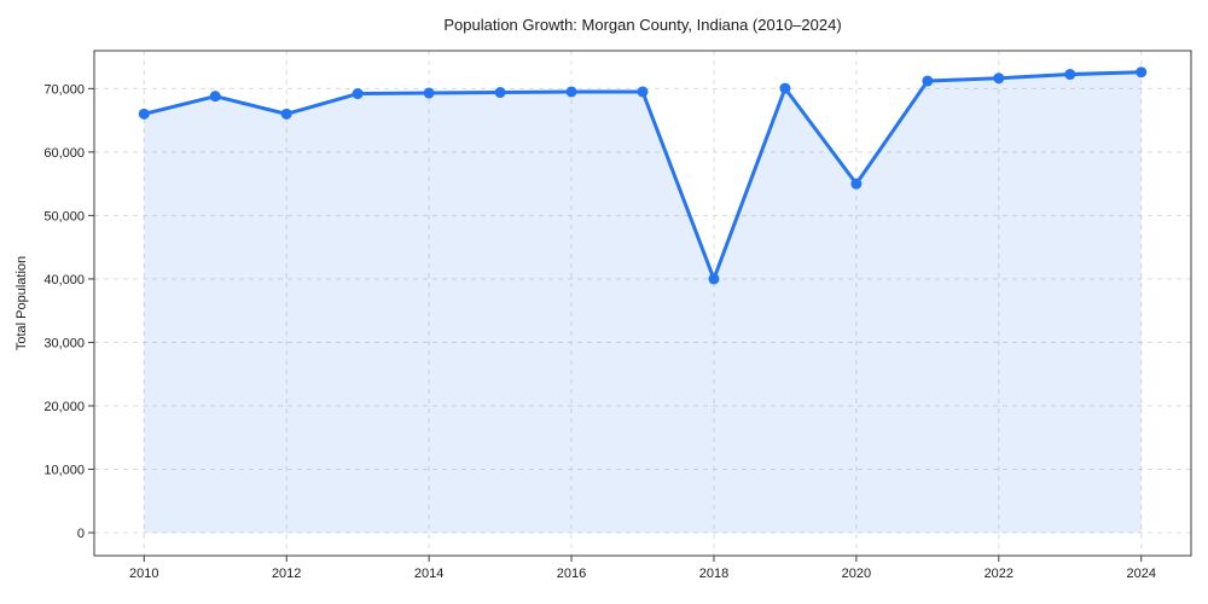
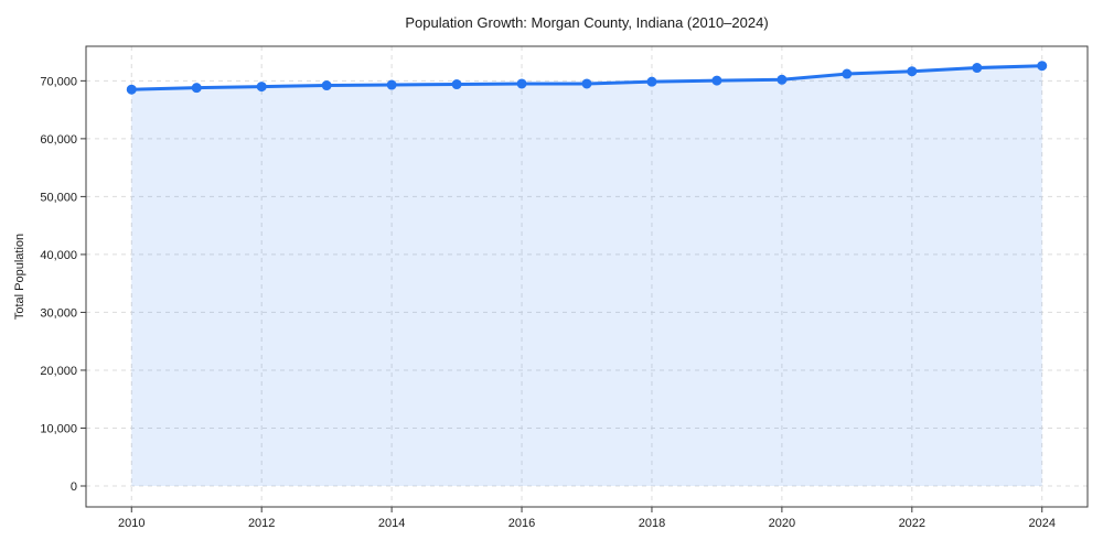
2010: 66000 -> 68000
2012: 66000 -> 69000
2018: 40000 -> 70000
2020: 55000 -> 70000
